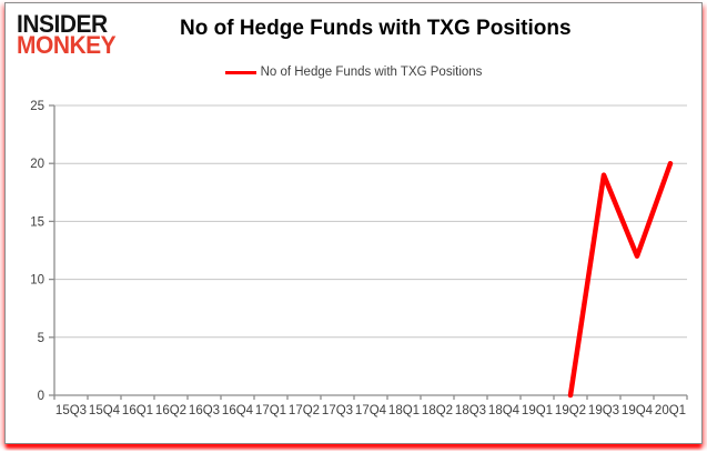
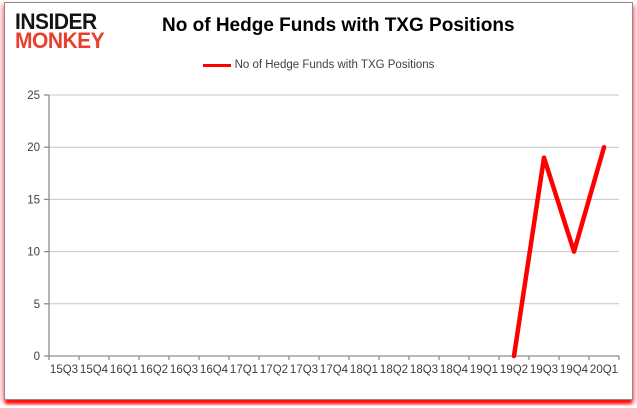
19Q4: 12 -> 10
